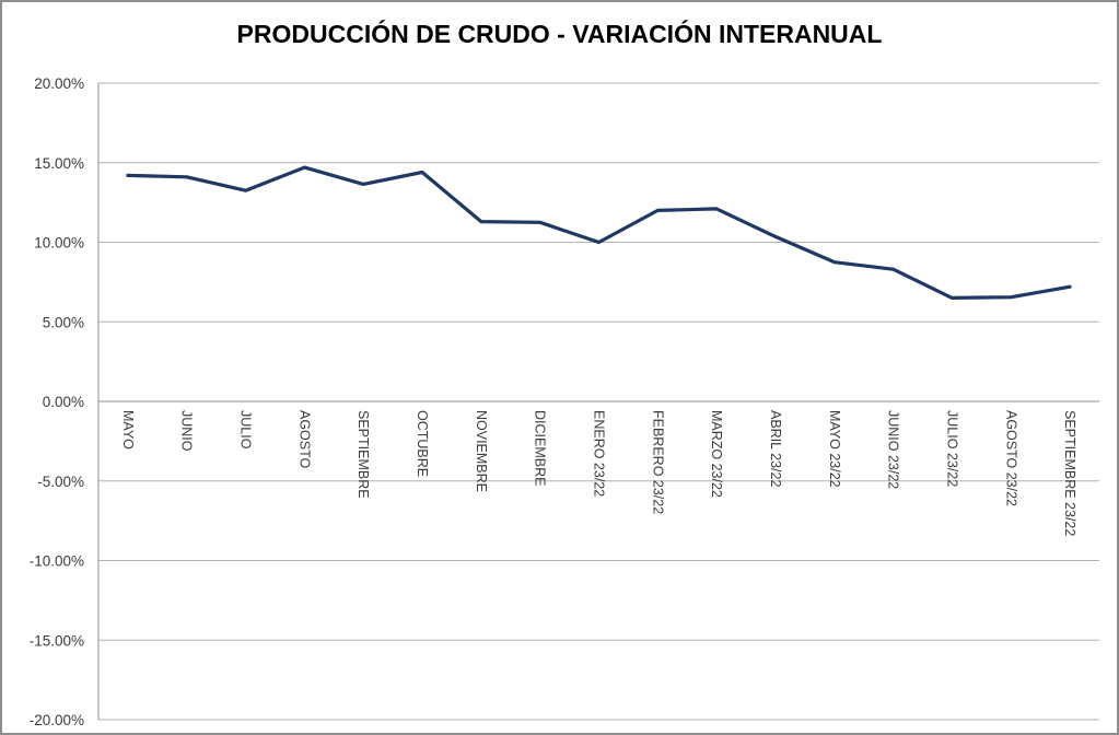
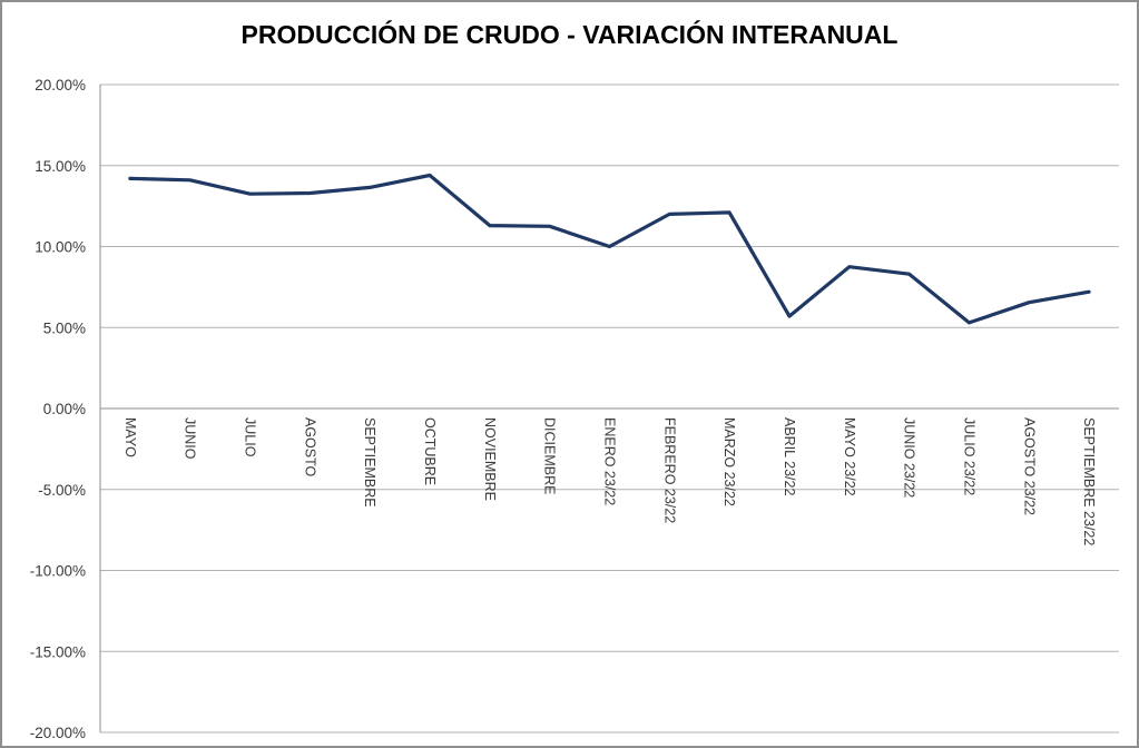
AGOSTO: 14.7% -> 13.3%
ABRIL 23/22: 10.3% -> 5.7%
JULIO 23/22: 6.5% -> 5.3%
